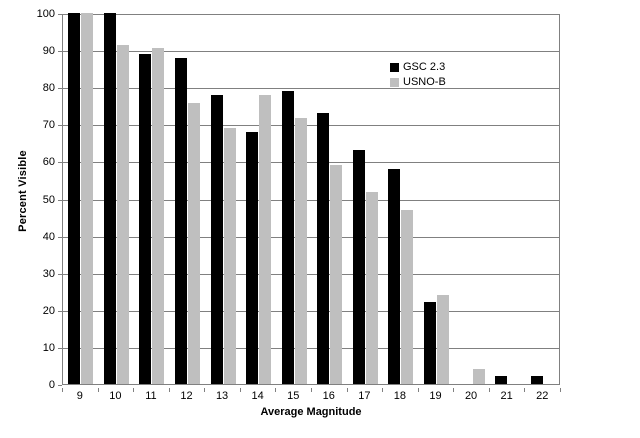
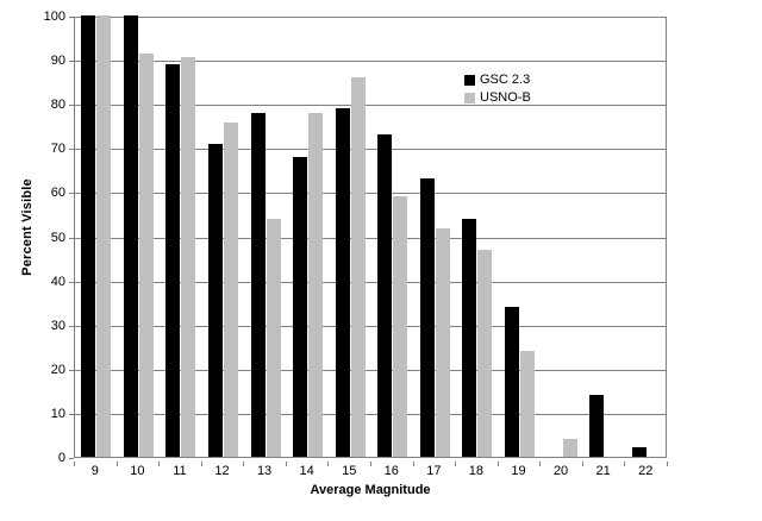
GSC 2.3/12: 88 -> 71
USNO-B/13: 69 -> 54
USNO-B/15: 72 -> 86
GSC 2.3/18: 58 -> 54
GSC 2.3/19: 22 -> 34
GSC 2.3/21: 2 -> 14
